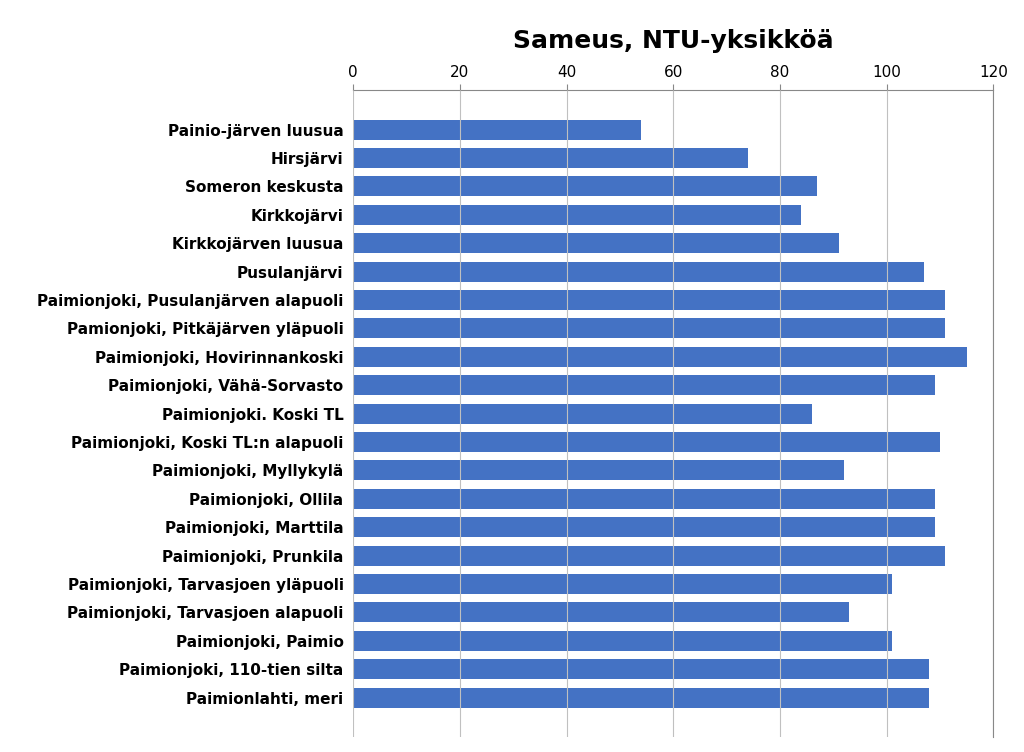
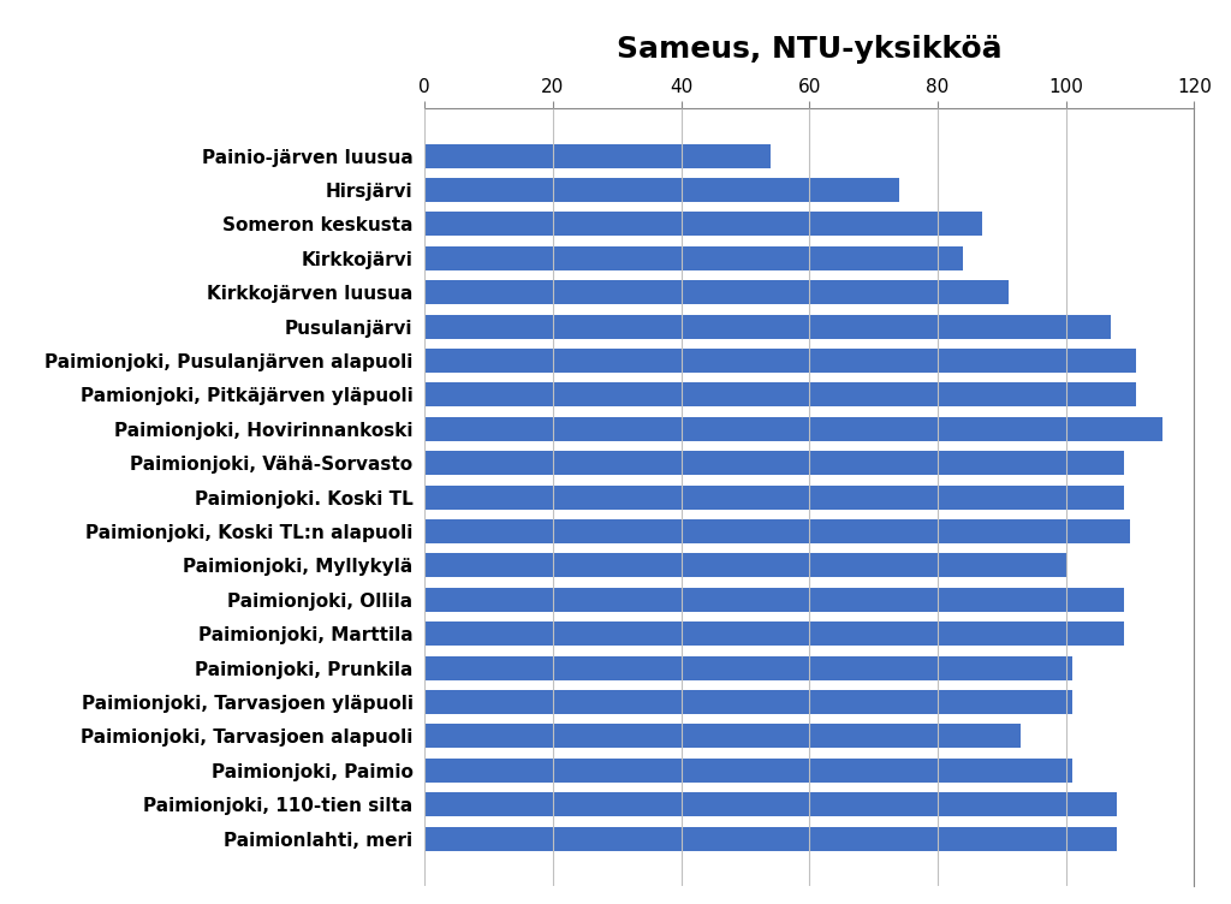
Paimionjoki. Koski TL: 86 -> 109
Paimionjoki, Myllykylä: 92 -> 100
Paimionjoki, Prunkila: 111 -> 101
